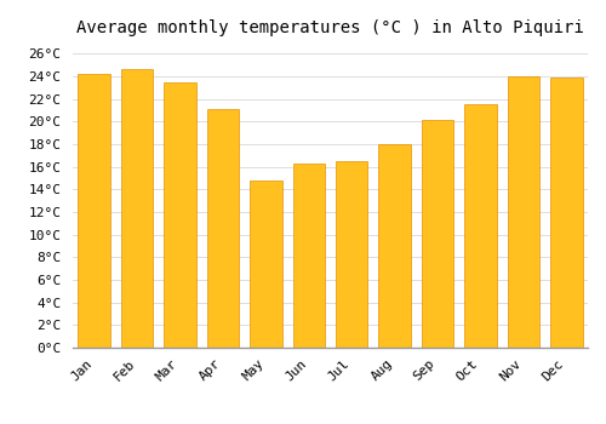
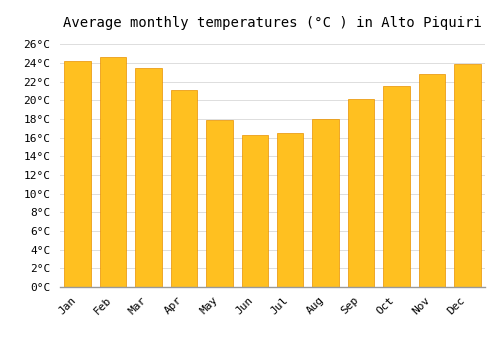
May: 14.8°C -> 17.9°C
Nov: 24.0°C -> 22.8°C
